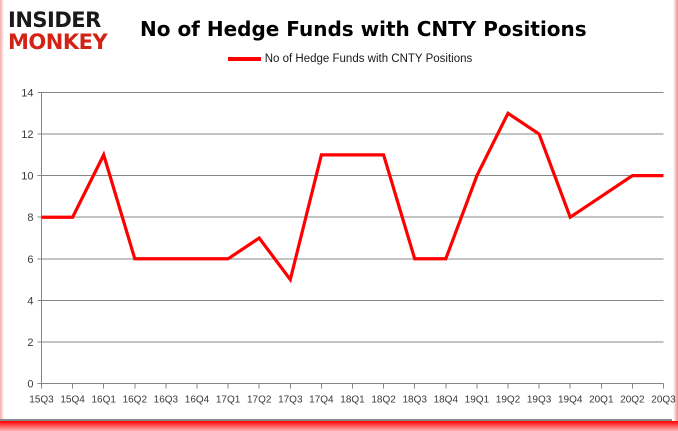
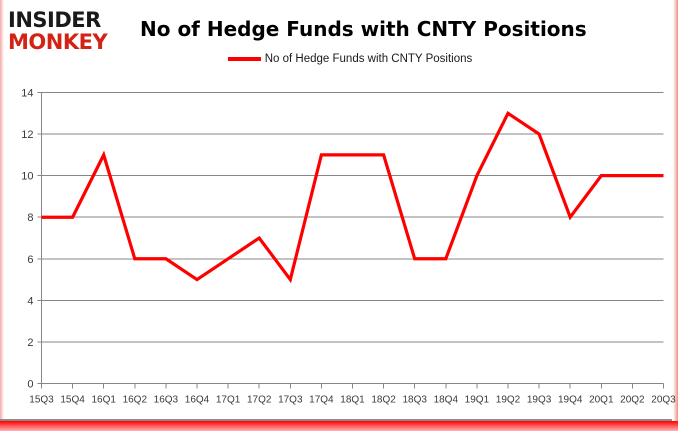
16Q4: 6 -> 5
20Q1: 9 -> 10
